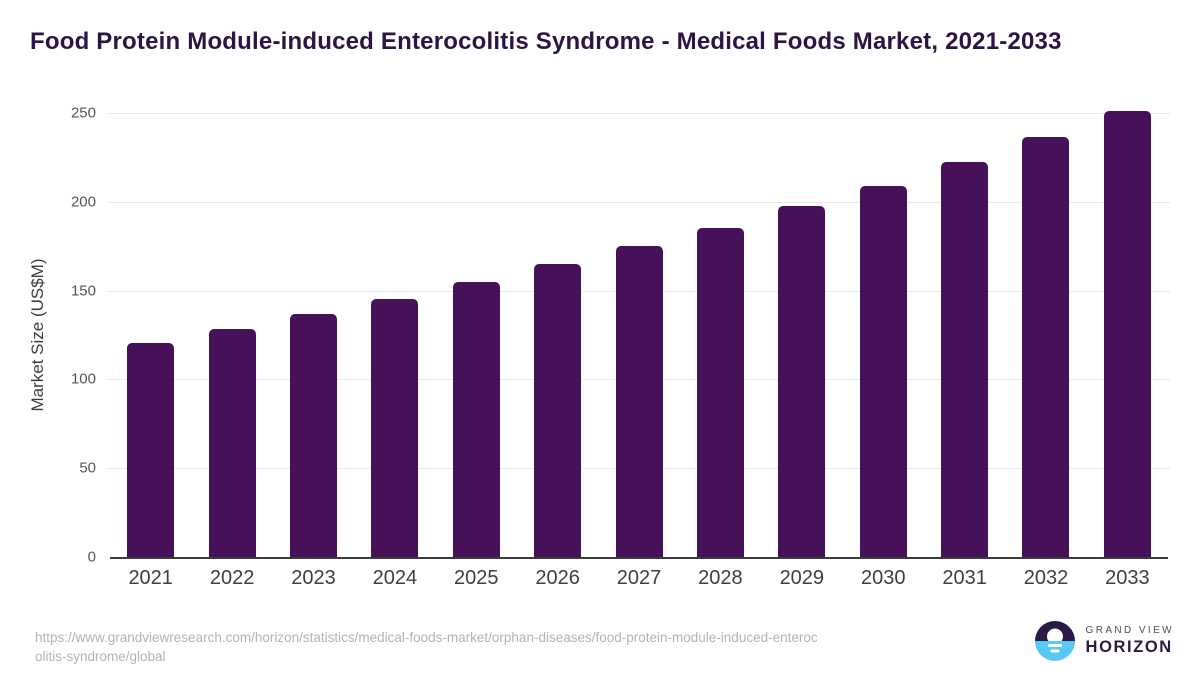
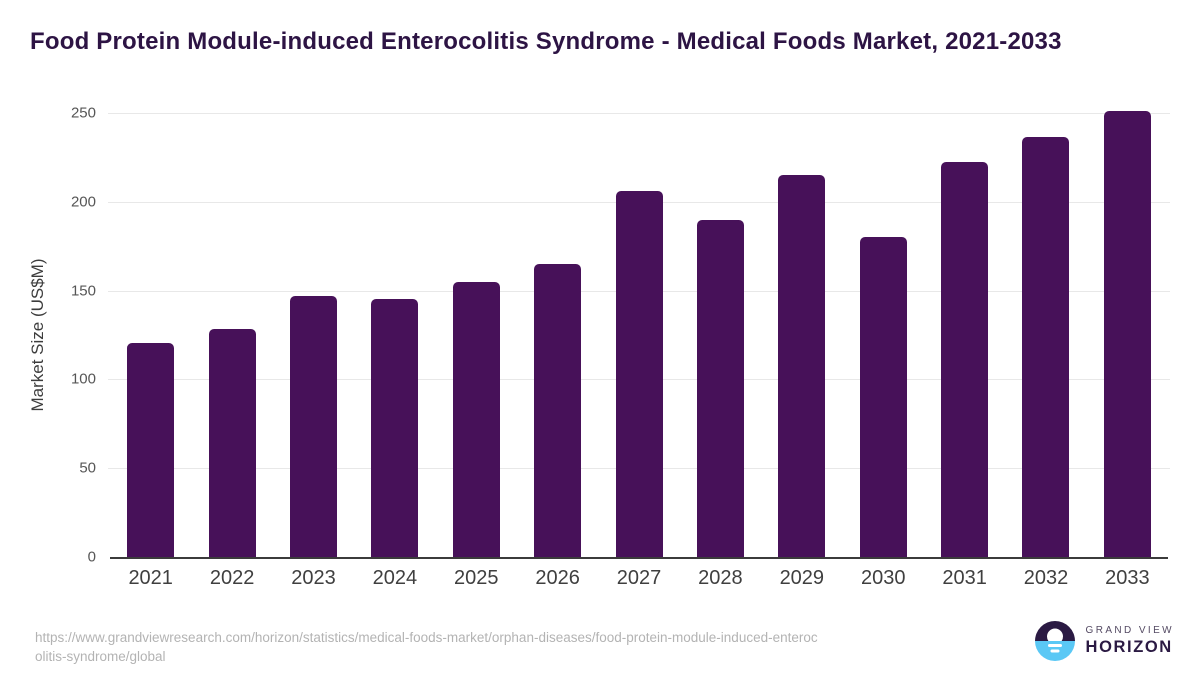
2023: 137 -> 147
2027: 175 -> 206
2028: 186 -> 190
2029: 198 -> 215
2030: 209 -> 180
